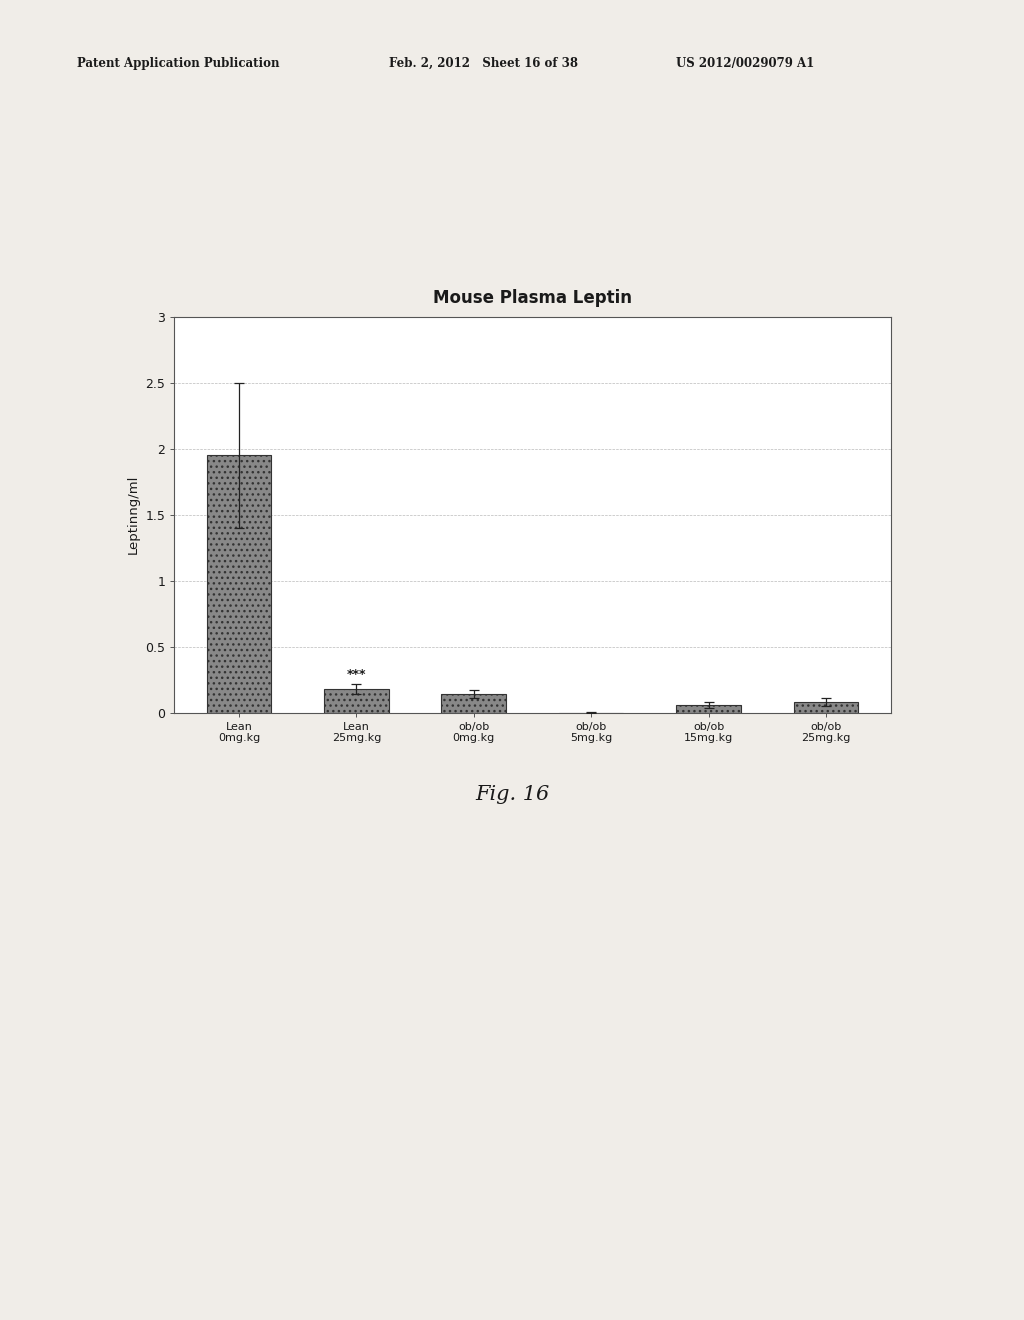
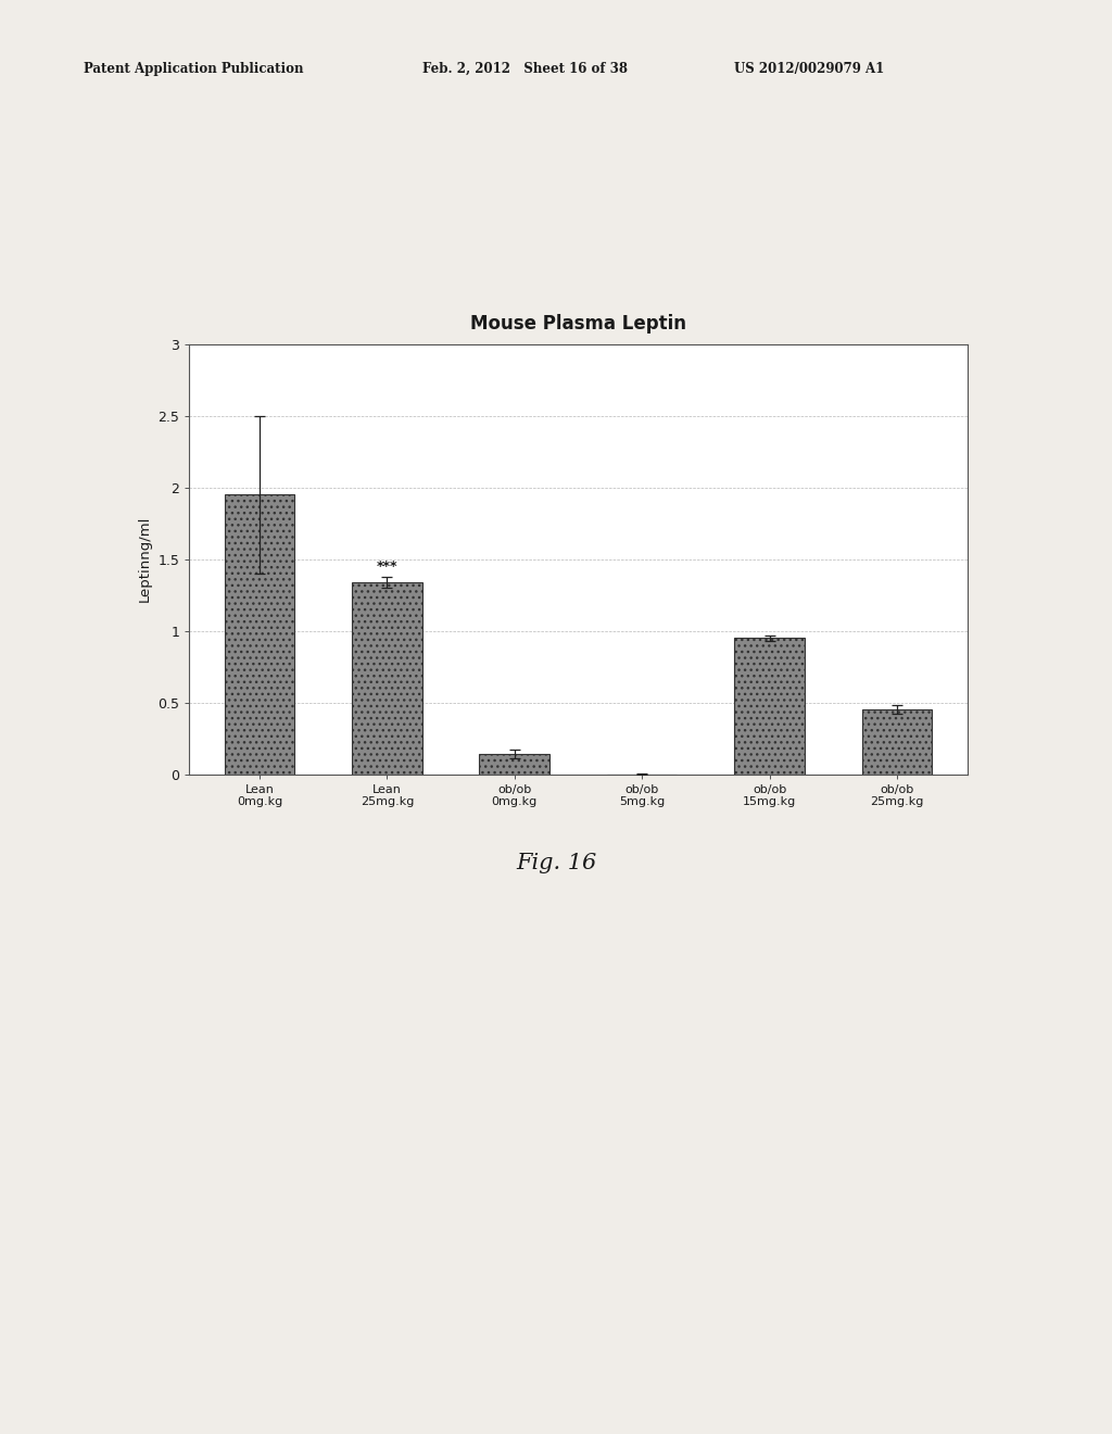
Lean 25mg.kg: 0.18 -> 1.34
ob/ob 15mg.kg: 0.06 -> 0.95
ob/ob 25mg.kg: 0.08 -> 0.45
